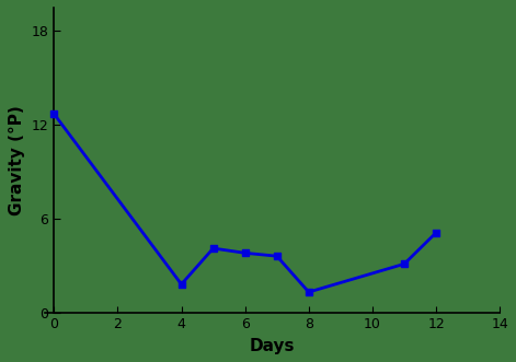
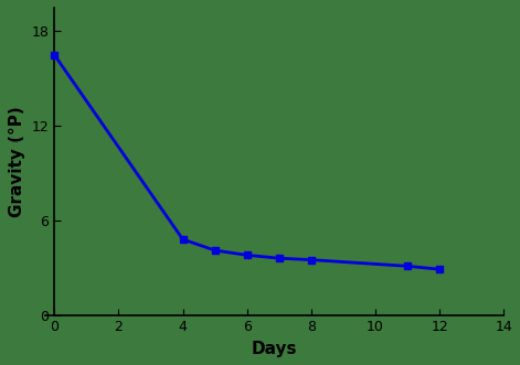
0: 12.7 -> 16.5
4: 1.8 -> 4.8
8: 1.3 -> 3.5
12: 5.1 -> 2.9
